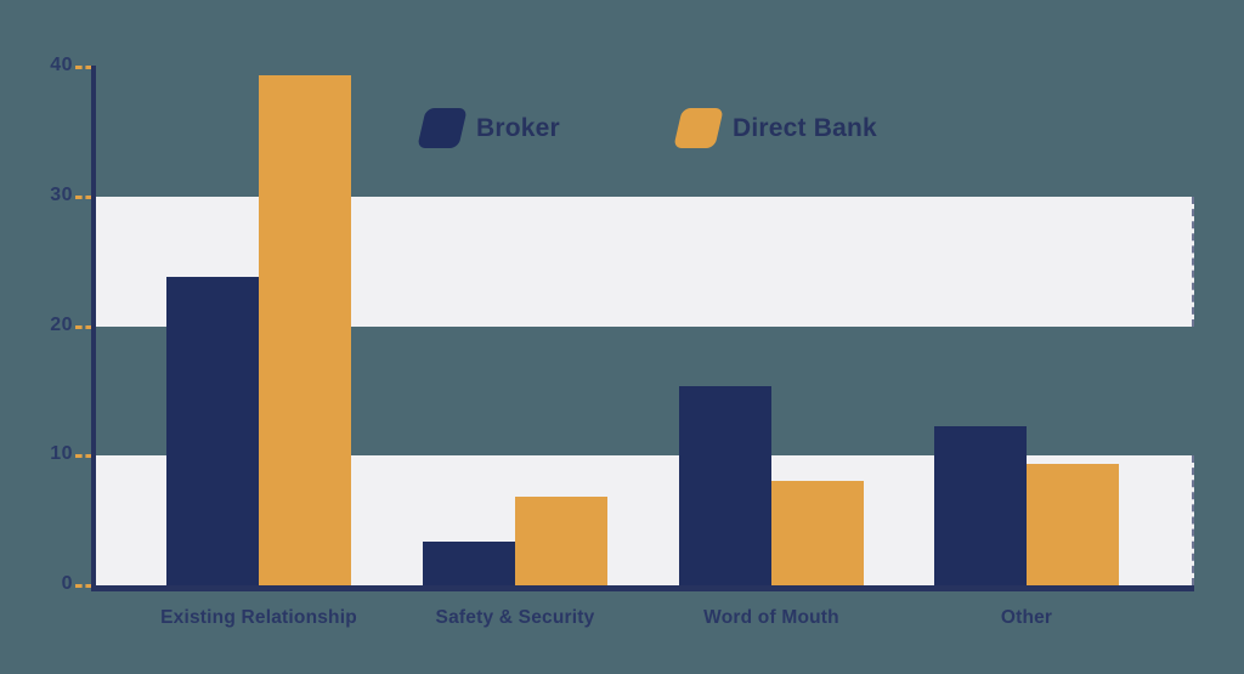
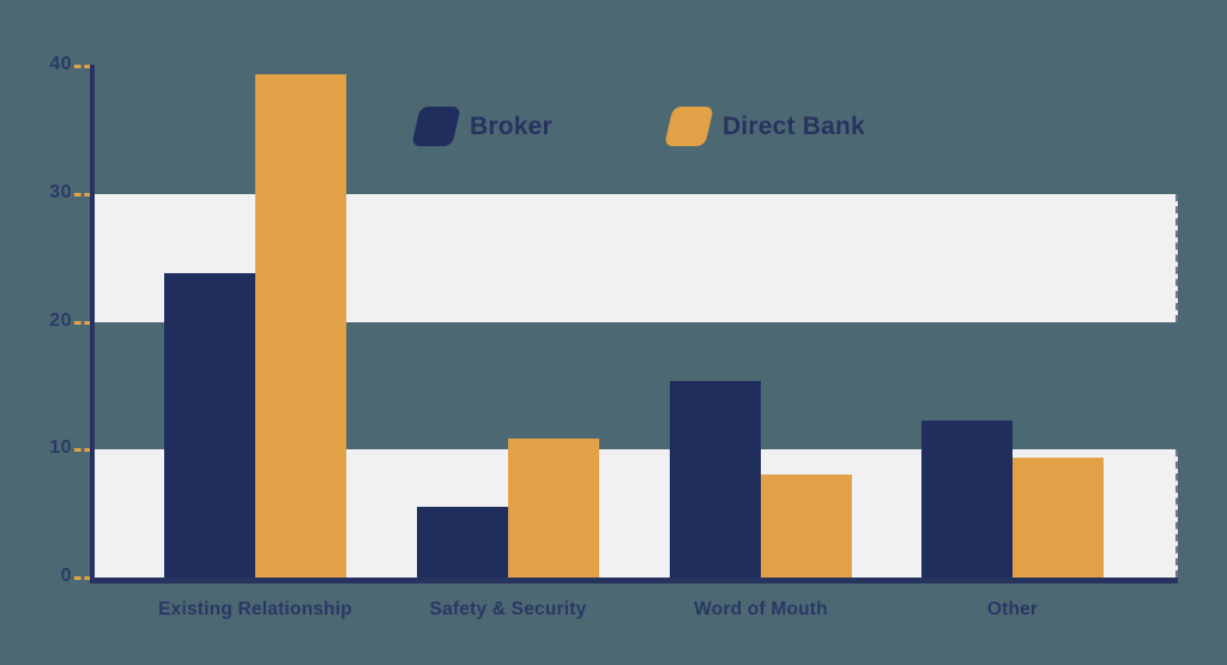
Broker/Safety & Security: 3.4 -> 5.5
Direct Bank/Safety & Security: 6.8 -> 10.9
